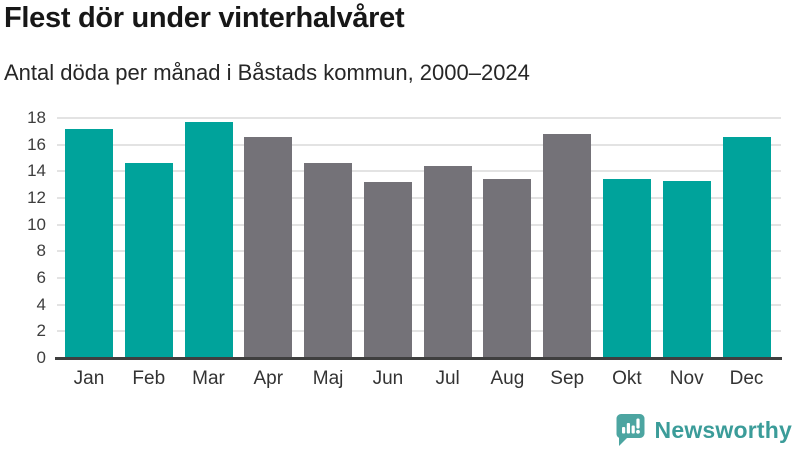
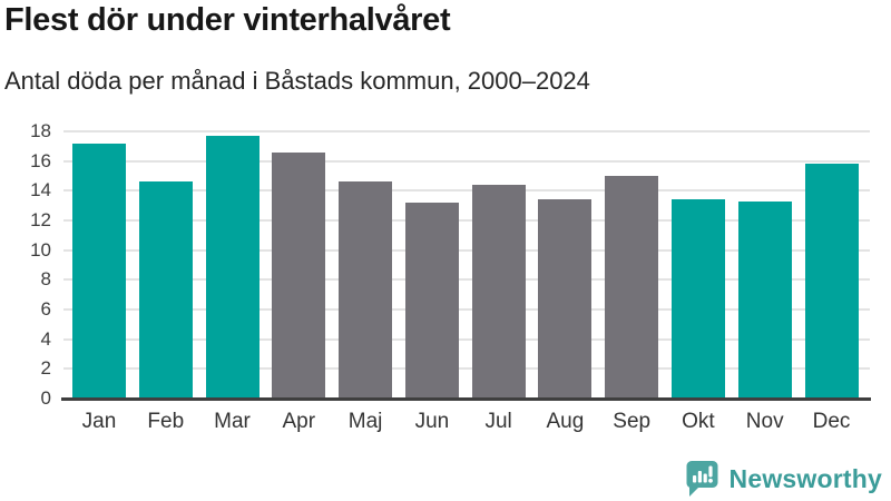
Sep: 16.8 -> 15.0
Dec: 16.6 -> 15.8
